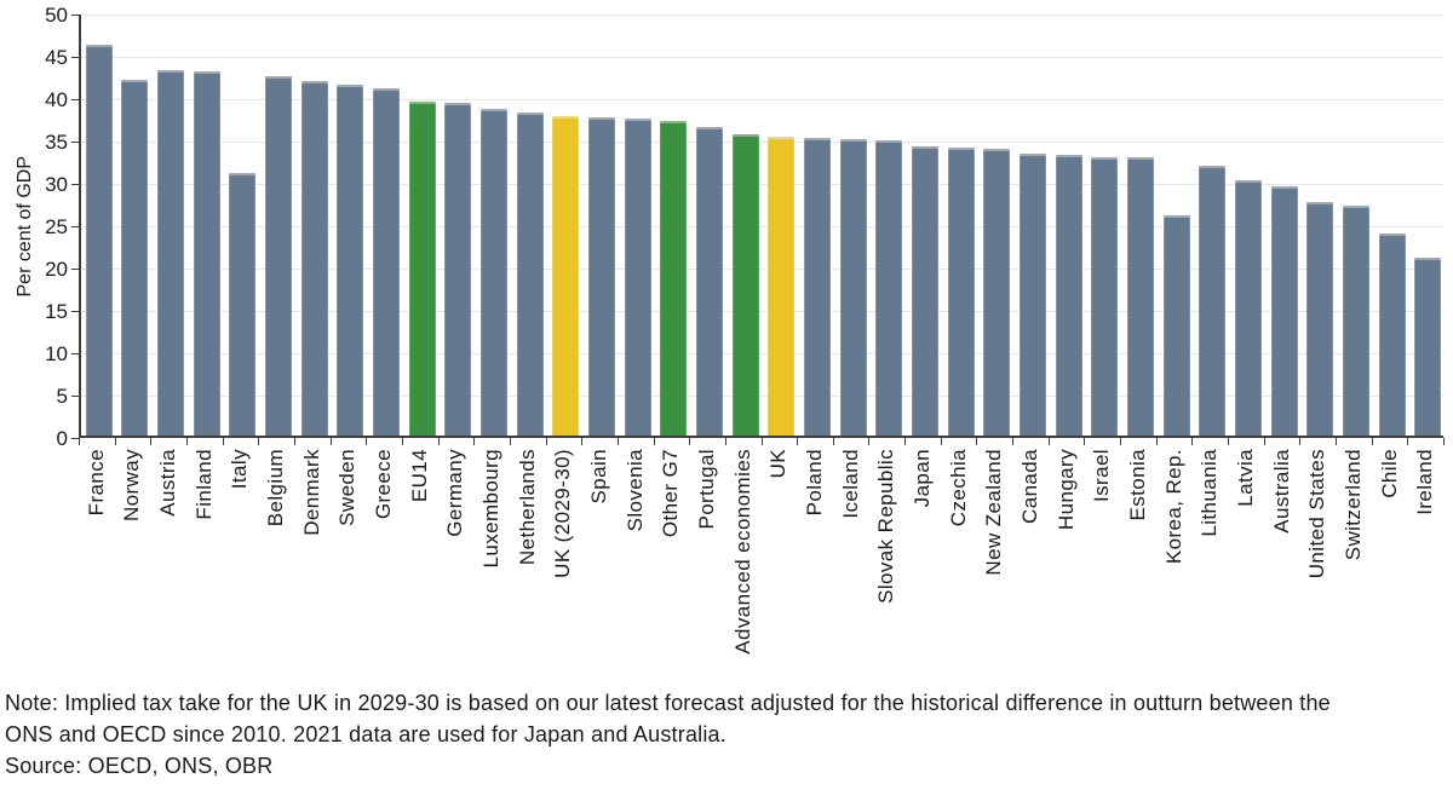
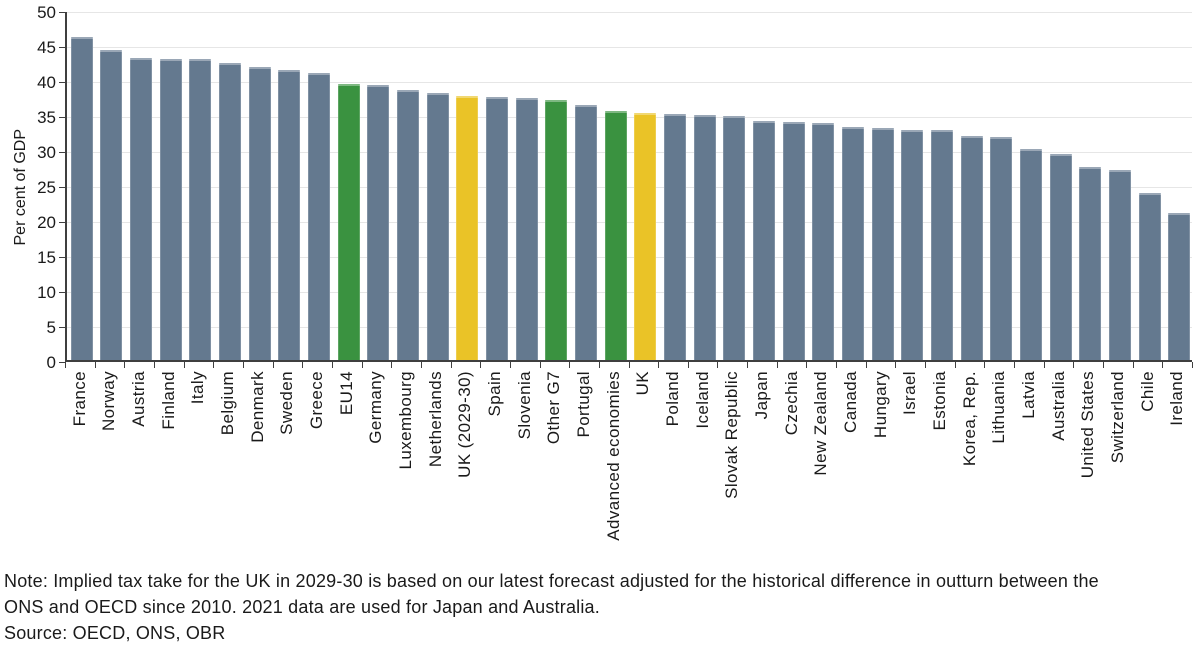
Norway: 42 -> 44
Italy: 31 -> 43
Korea, Rep.: 26 -> 32
